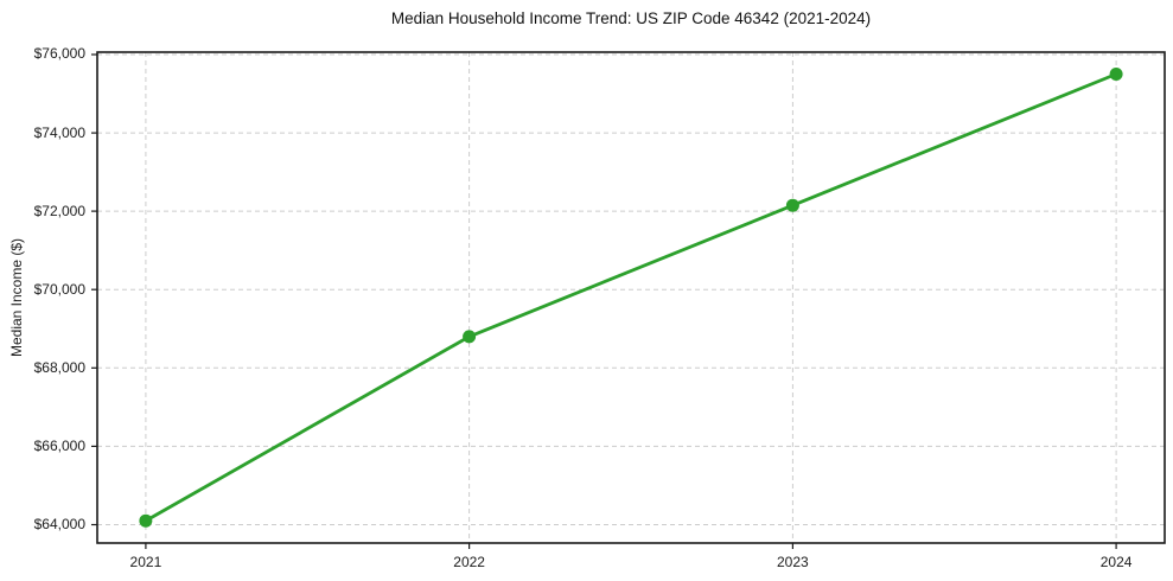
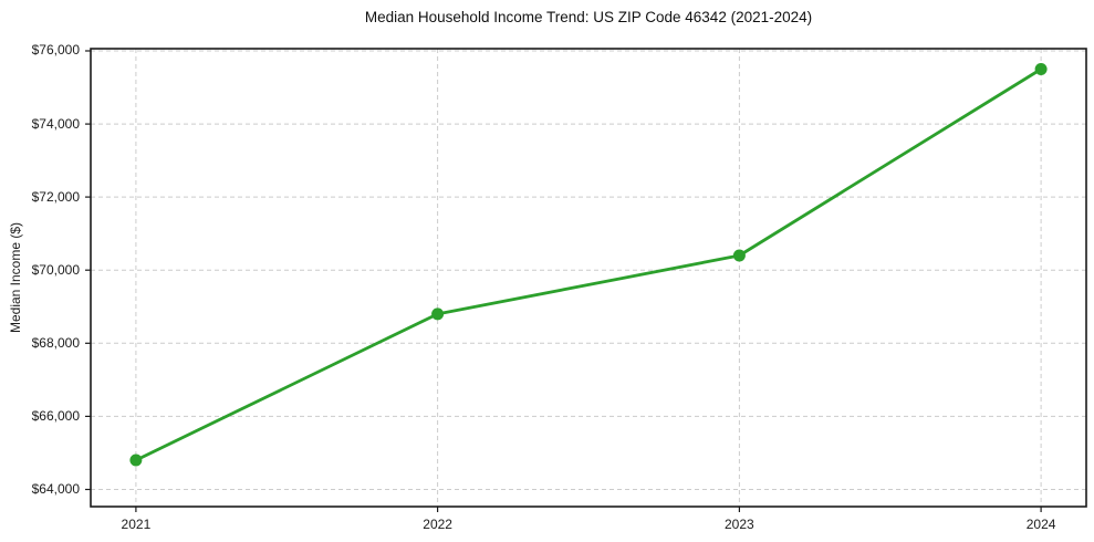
2021: $64100 -> $64800
2023: $72200 -> $70400
